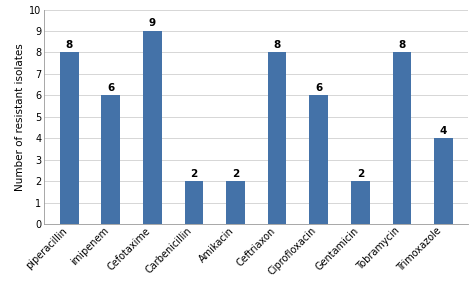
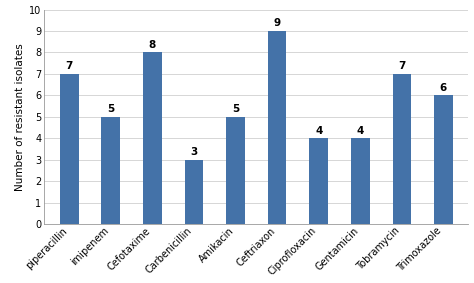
piperacillin: 8 -> 7
imipenem: 6 -> 5
Cefotaxime: 9 -> 8
Carbenicillin: 2 -> 3
Amikacin: 2 -> 5
Ceftriaxon: 8 -> 9
Ciprofloxacin: 6 -> 4
Gentamicin: 2 -> 4
Tobramycin: 8 -> 7
Trimoxazole: 4 -> 6
